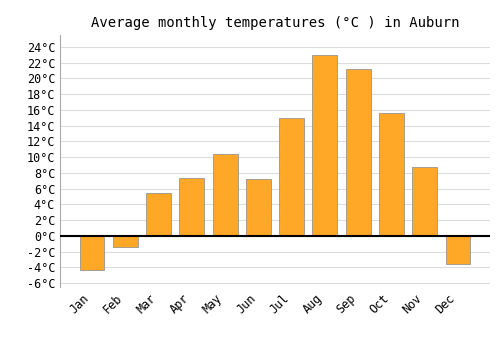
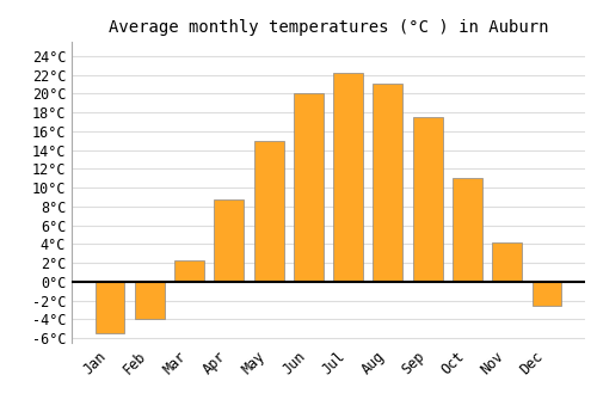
Jan: -4.4°C -> -5.5°C
Feb: -1.4°C -> -4.0°C
Mar: 5.4°C -> 2.2°C
Apr: 7.4°C -> 8.8°C
May: 10.4°C -> 15.0°C
Jun: 7.2°C -> 20.0°C
Jul: 15.0°C -> 22.2°C
Aug: 23.0°C -> 21.0°C
Sep: 21.2°C -> 17.5°C
Oct: 15.6°C -> 11.0°C
Nov: 8.8°C -> 4.2°C
Dec: -3.6°C -> -2.5°C
